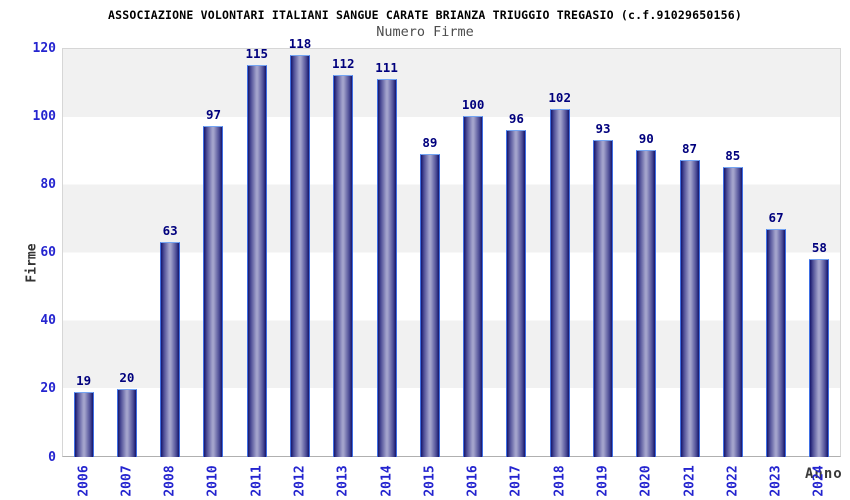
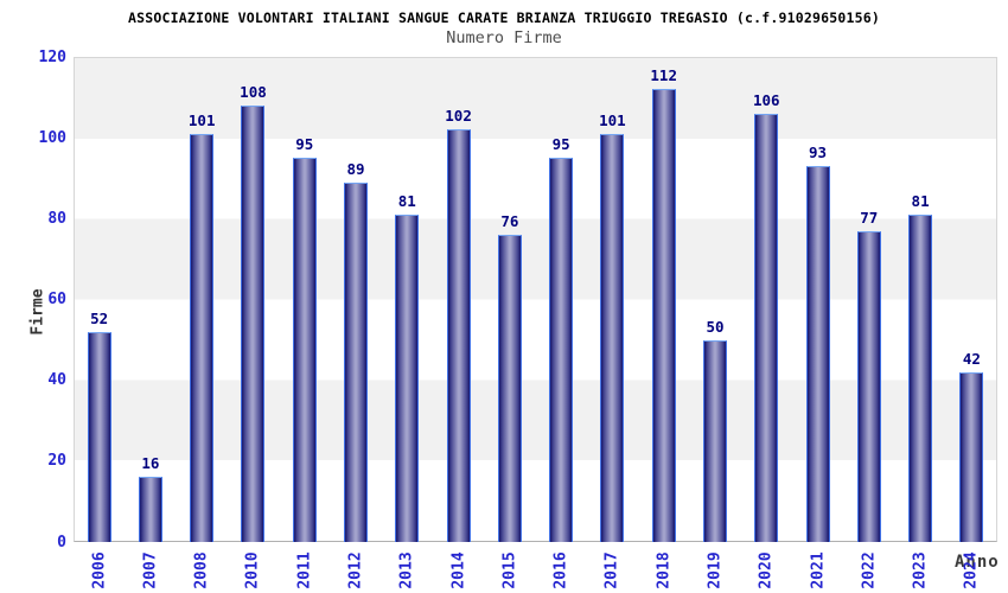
2006: 19 -> 52
2007: 20 -> 16
2008: 63 -> 101
2010: 97 -> 108
2011: 115 -> 95
2012: 118 -> 89
2013: 112 -> 81
2014: 111 -> 102
2015: 89 -> 76
2016: 100 -> 95
2017: 96 -> 101
2018: 102 -> 112
2019: 93 -> 50
2020: 90 -> 106
2021: 87 -> 93
2022: 85 -> 77
2023: 67 -> 81
2024: 58 -> 42
